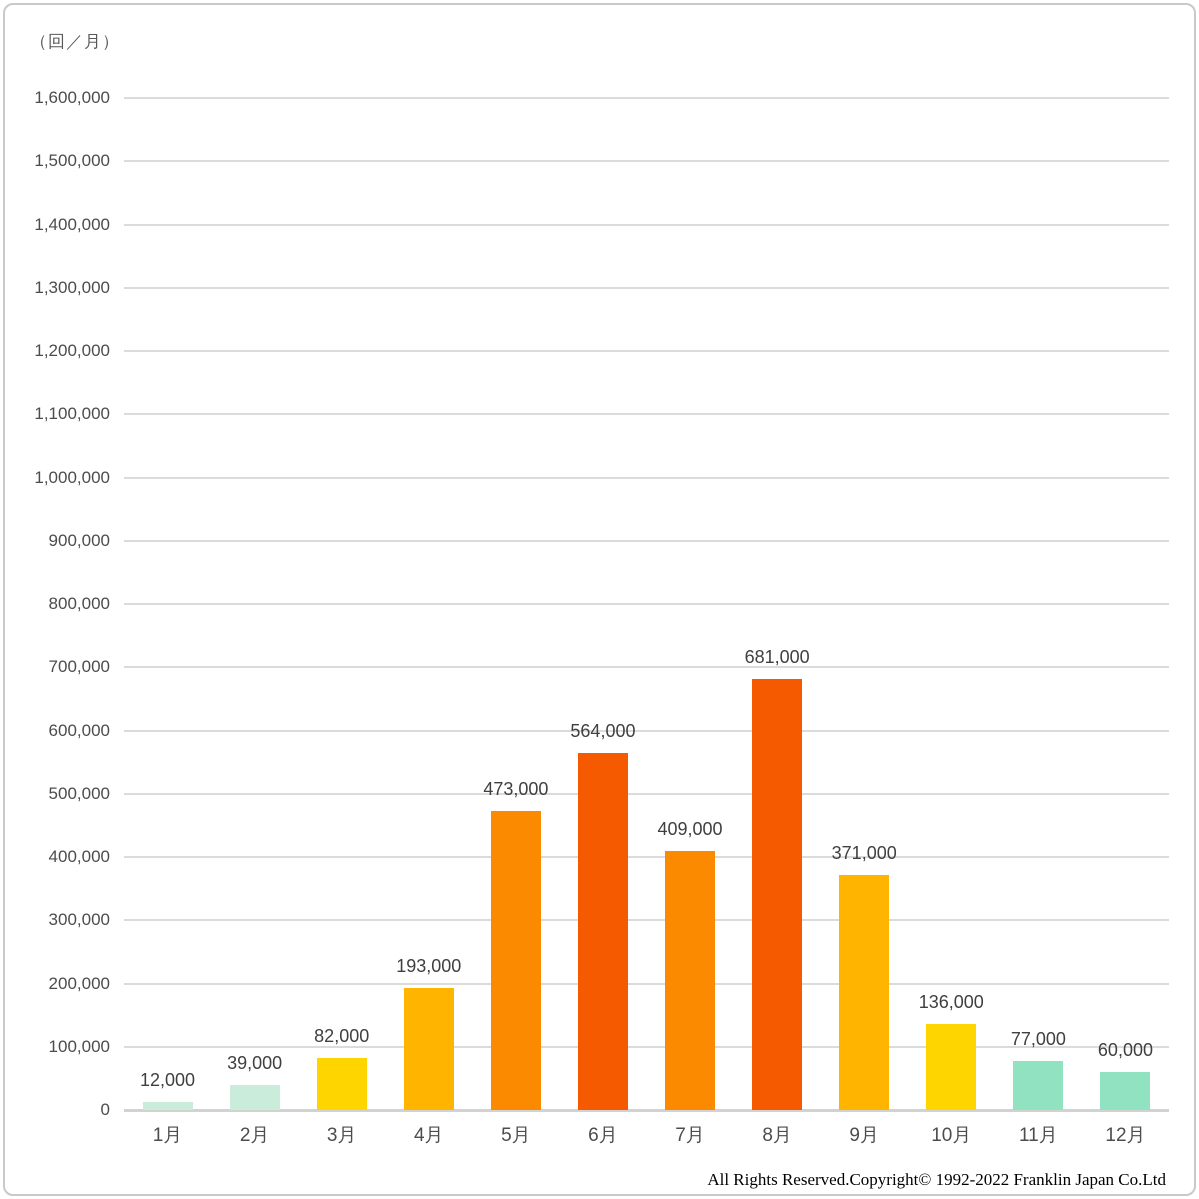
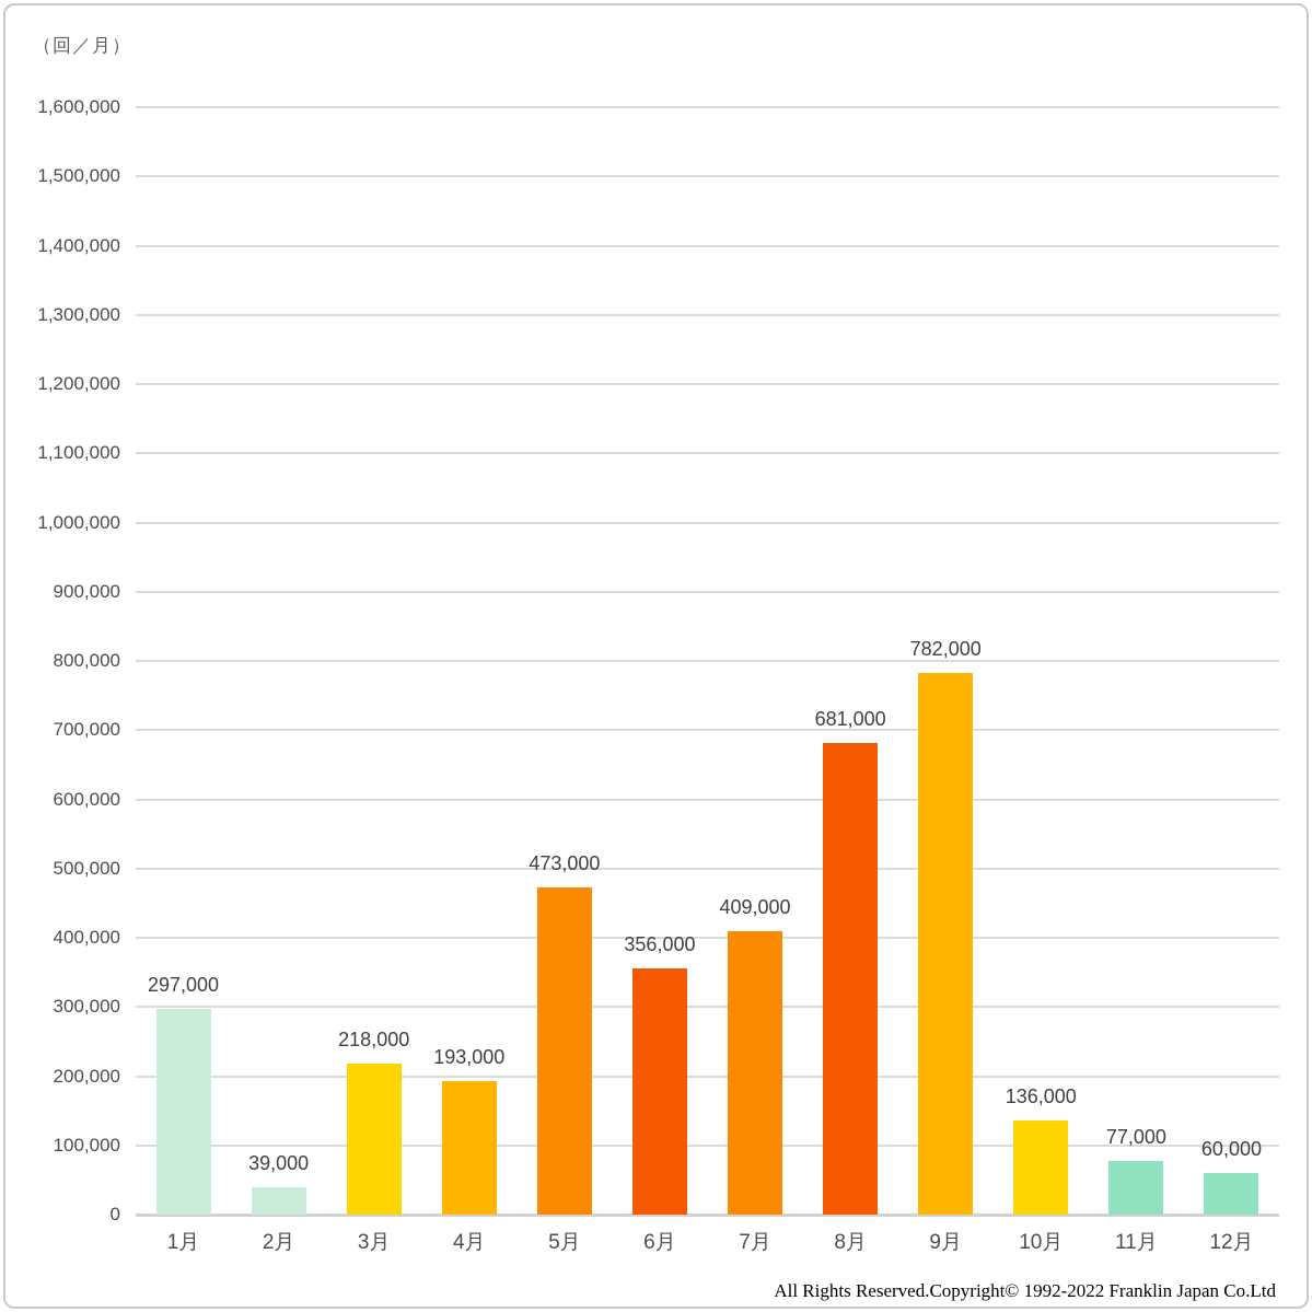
1月: 12,000 -> 297,000
3月: 82,000 -> 218,000
6月: 564,000 -> 356,000
9月: 371,000 -> 782,000
